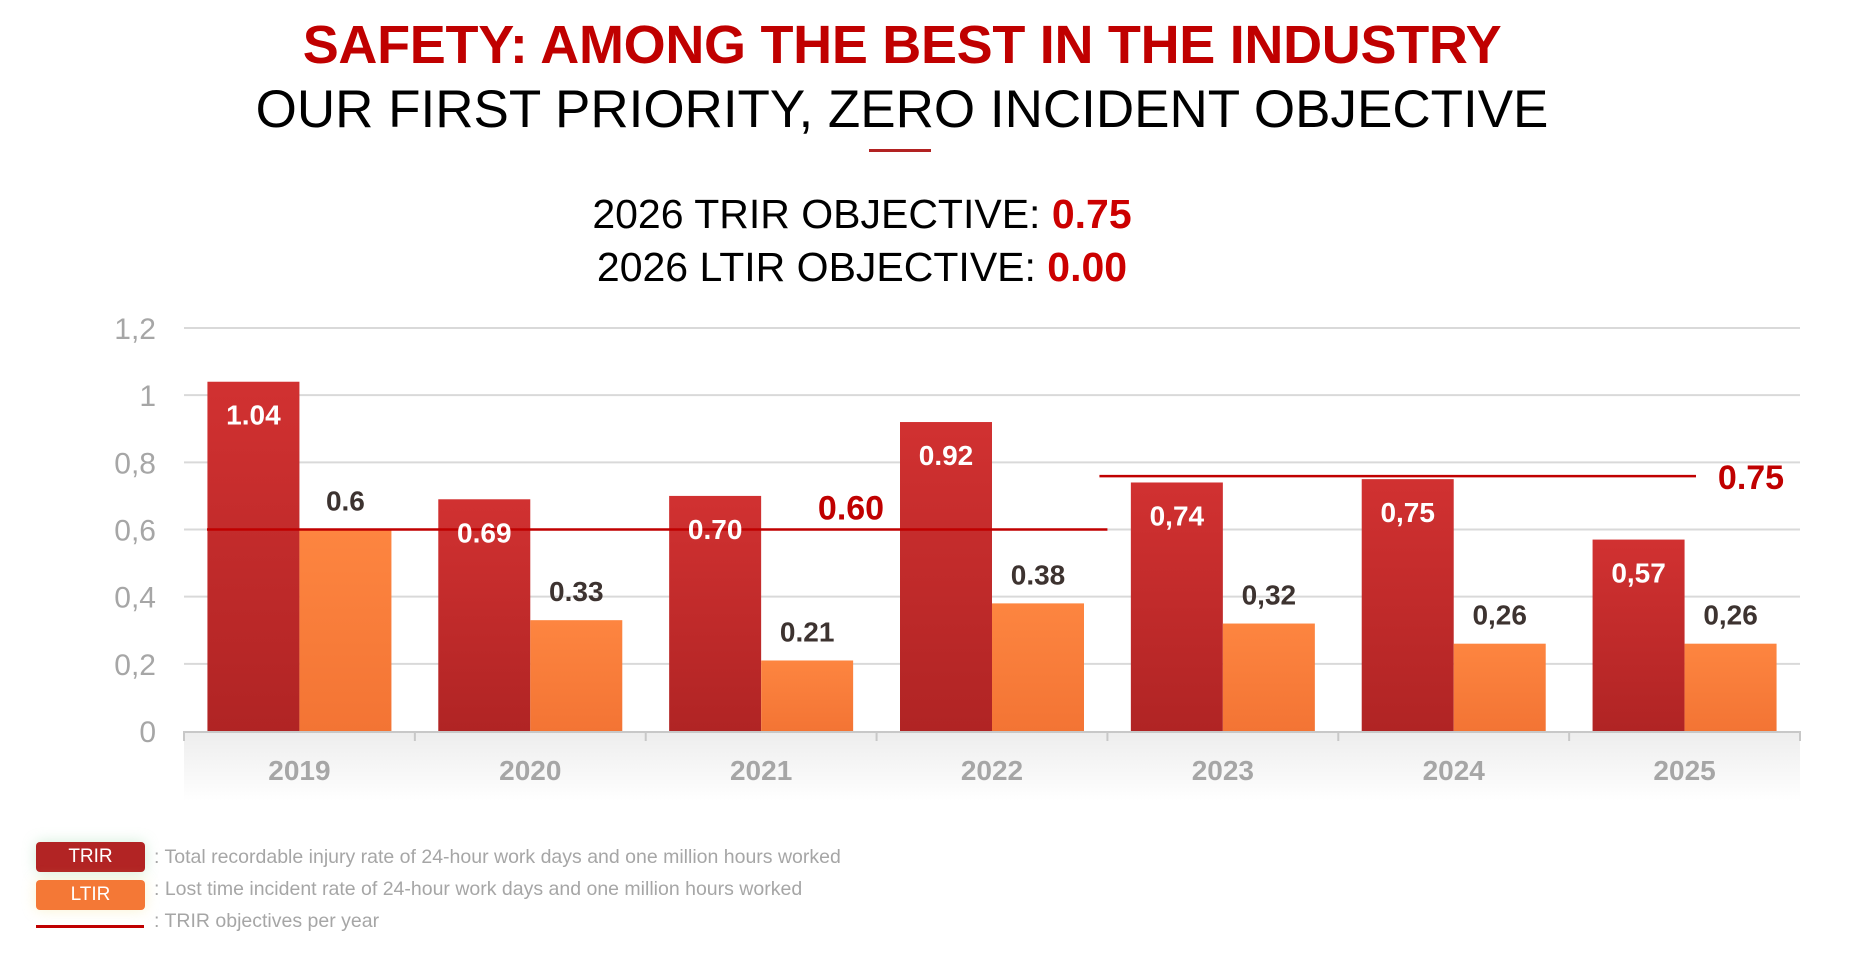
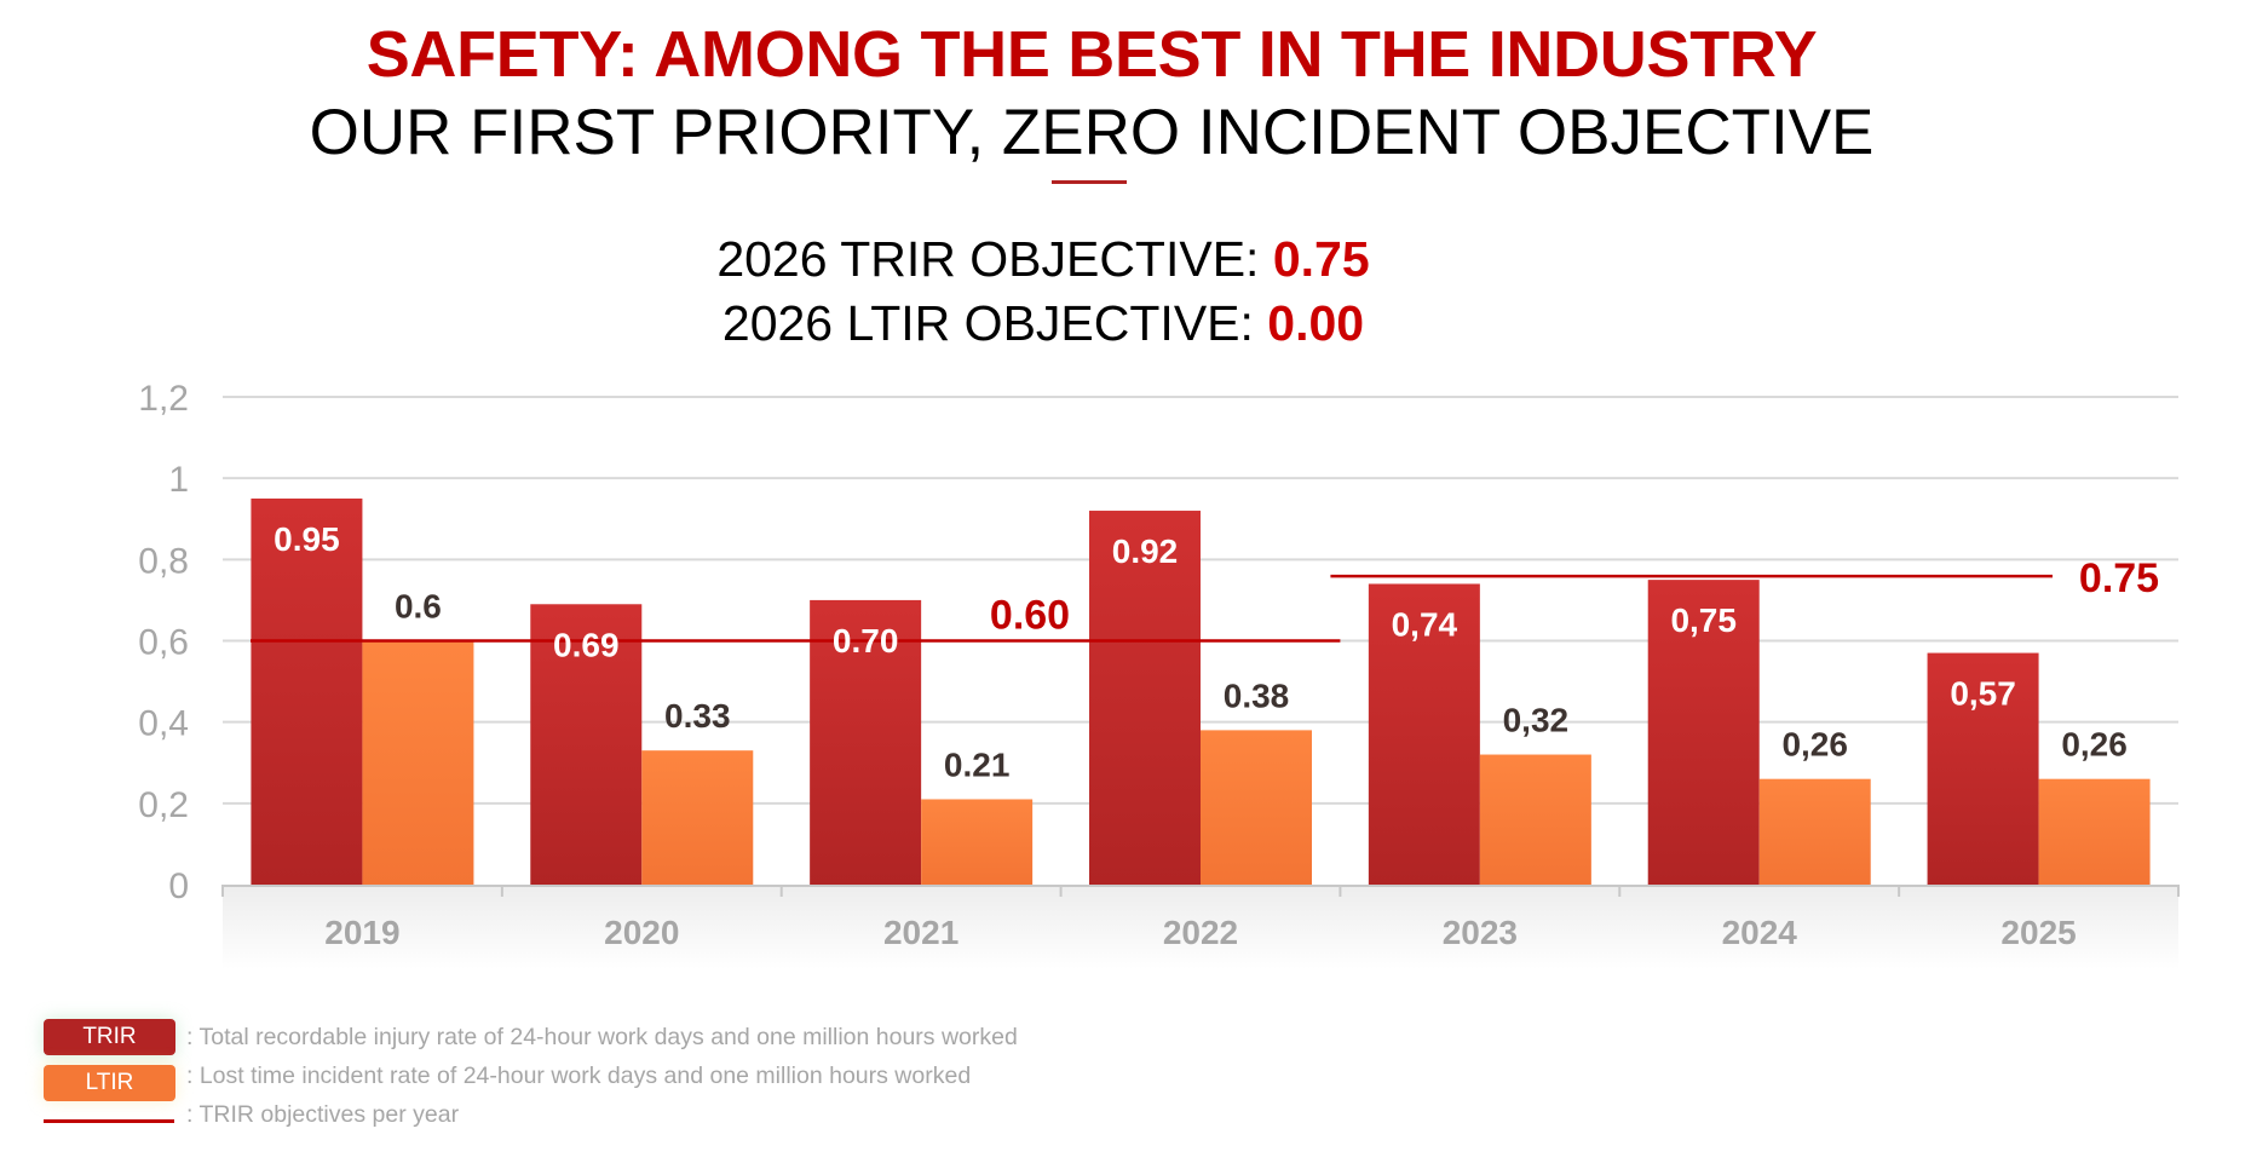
TRIR/2019: 1.04 -> 0.95
